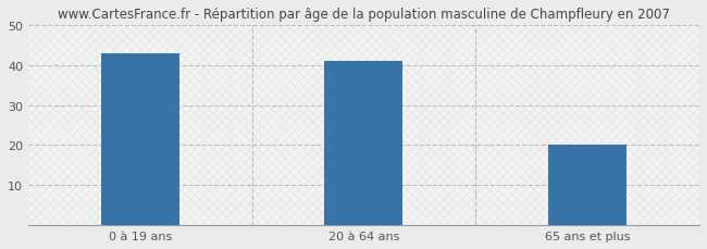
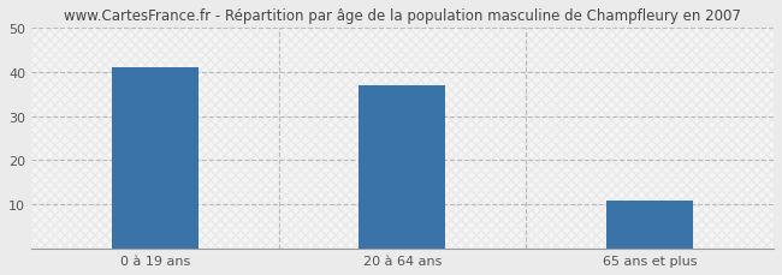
0 à 19 ans: 43 -> 41
20 à 64 ans: 41 -> 37
65 ans et plus: 20 -> 11
